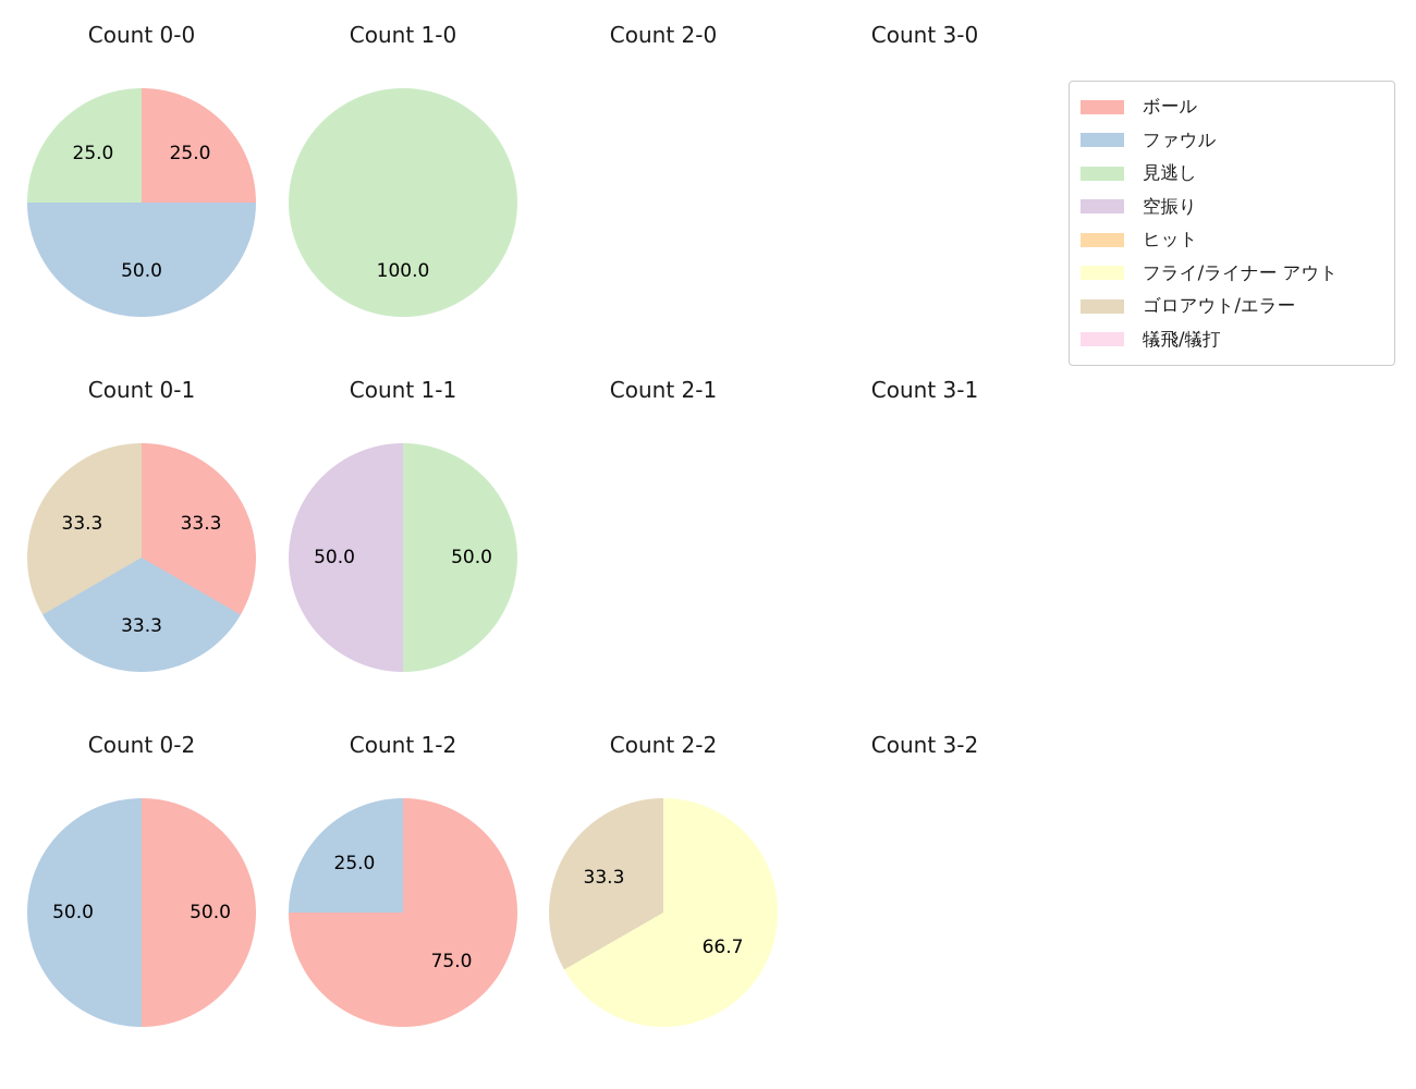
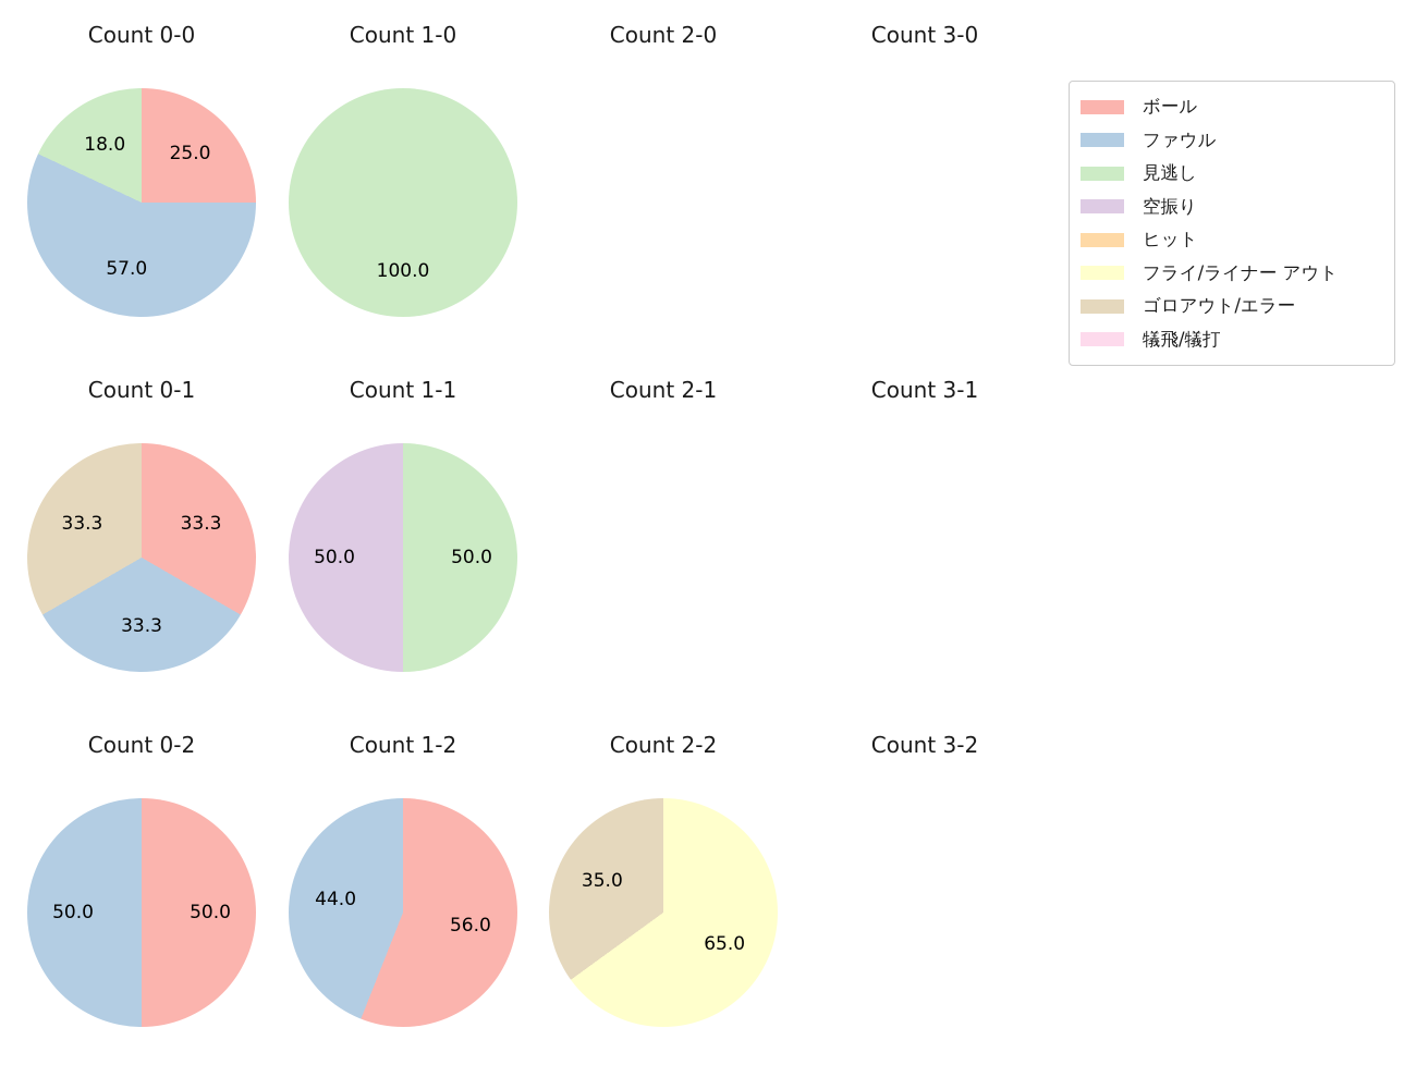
Count 0-0/ファウル: 50.0 -> 57.0
Count 0-0/見逃し: 25.0 -> 18.0
Count 1-2/ボール: 75.0 -> 56.0
Count 1-2/ファウル: 25.0 -> 44.0
Count 2-2/フライ/ライナー アウト: 66.7 -> 65.0
Count 2-2/ゴロアウト/エラー: 33.3 -> 35.0
